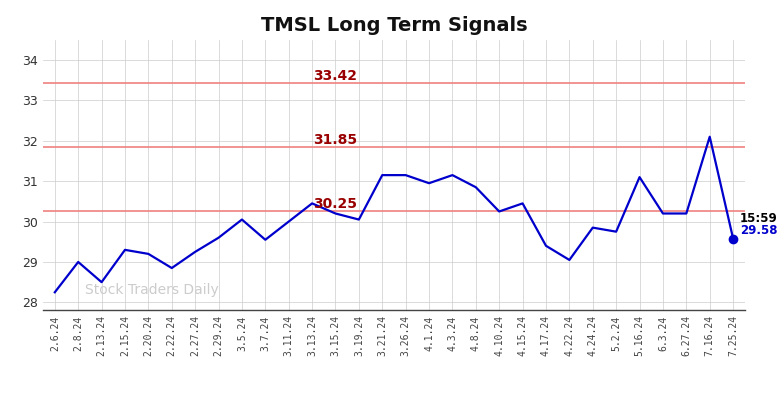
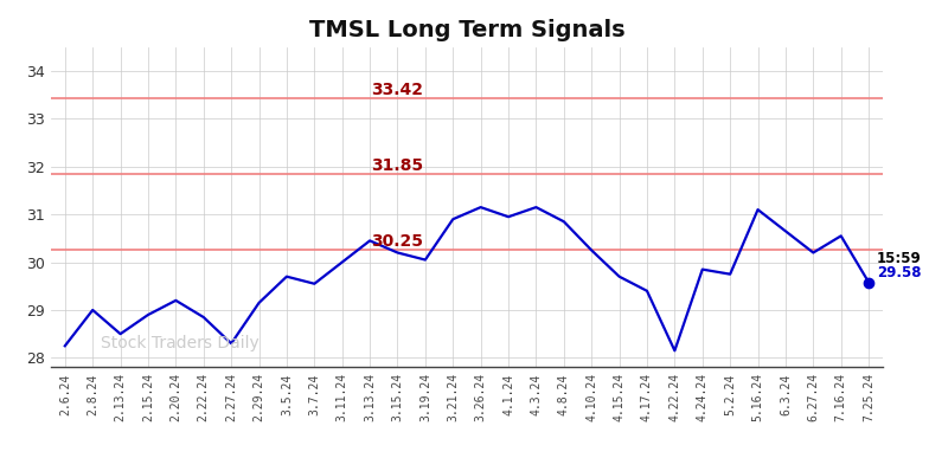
2.15.24: 29.30 -> 28.90
2.27.24: 29.25 -> 28.30
2.29.24: 29.60 -> 29.15
3.5.24: 30.05 -> 29.70
3.21.24: 31.15 -> 30.90
4.15.24: 30.45 -> 29.70
4.22.24: 29.05 -> 28.15
6.3.24: 30.20 -> 30.65
7.16.24: 32.10 -> 30.55
